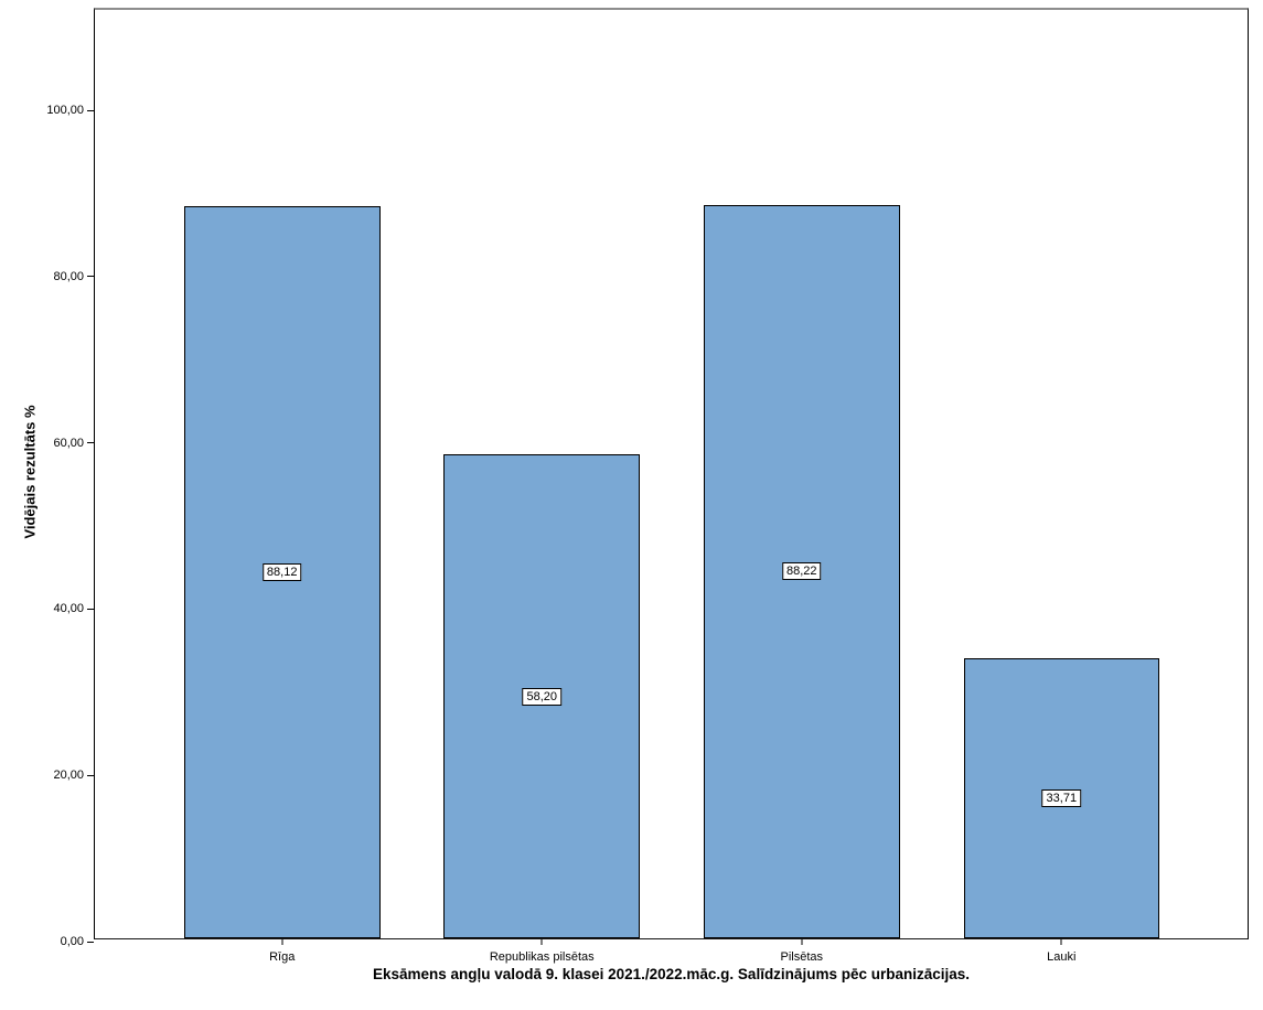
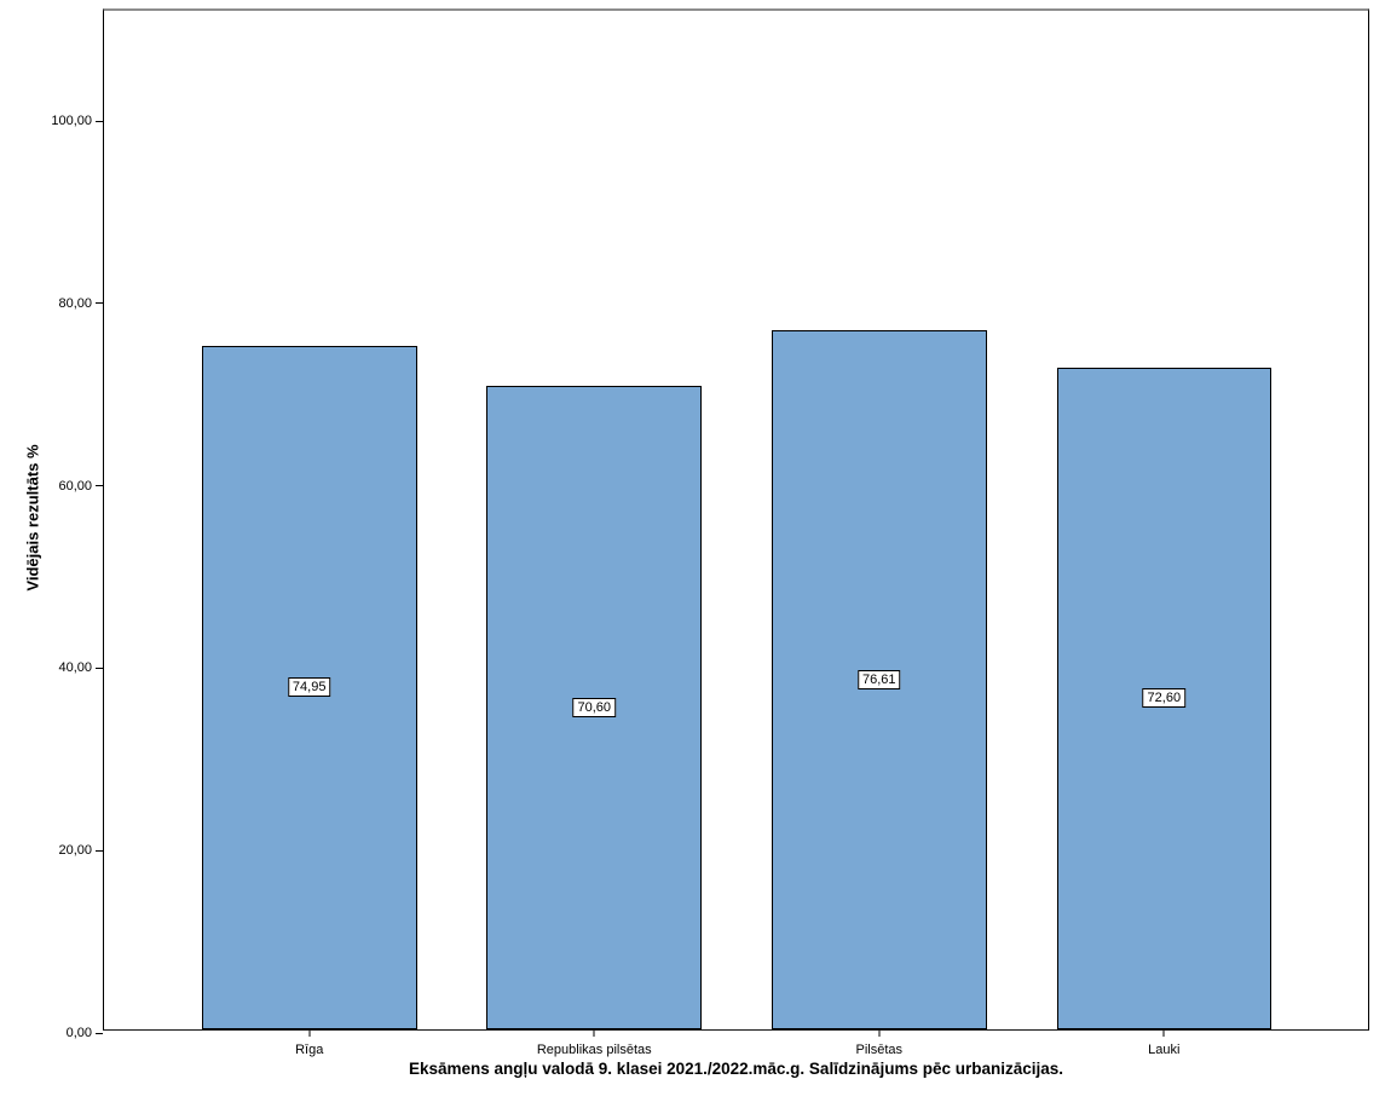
Rīga: 88,12 -> 74,95
Republikas pilsētas: 58,20 -> 70,60
Pilsētas: 88,22 -> 76,61
Lauki: 33,71 -> 72,60
